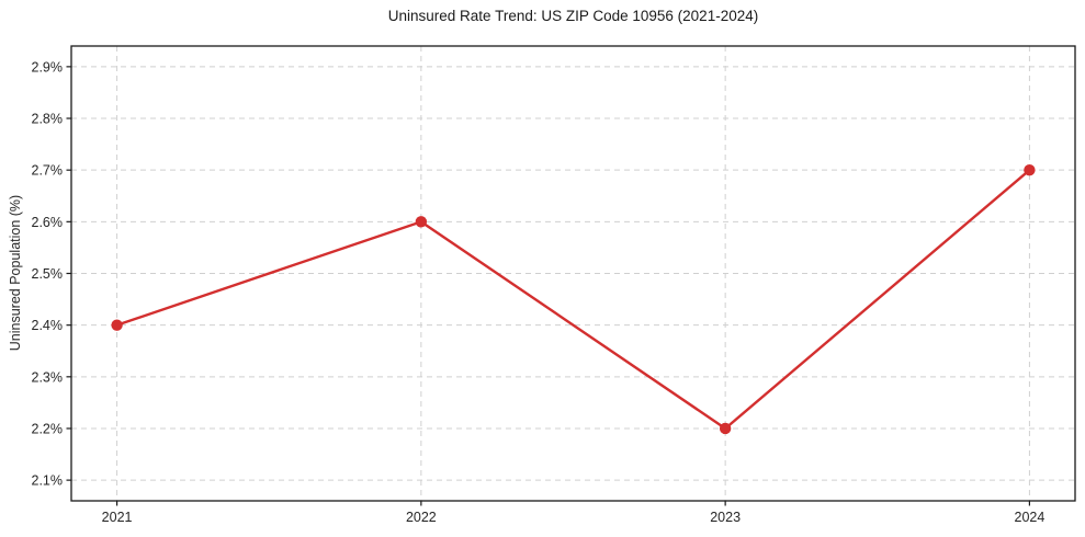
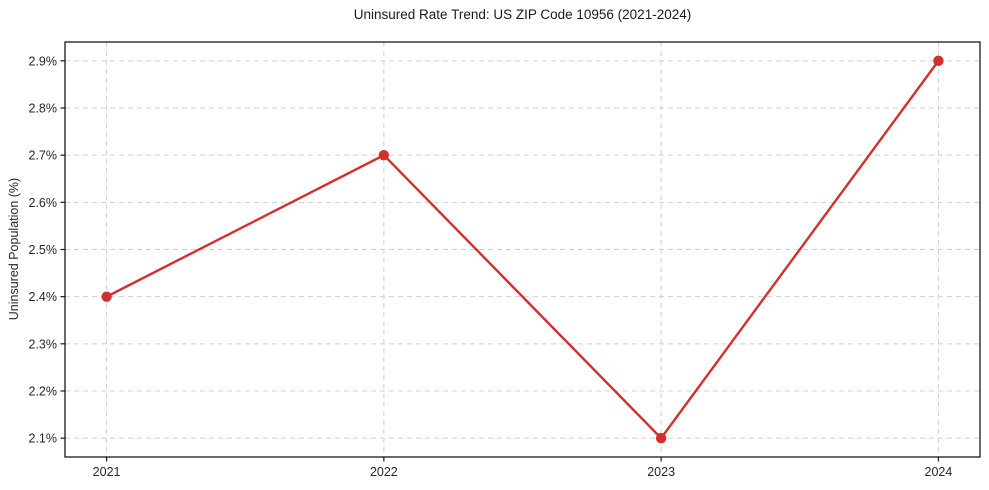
2022: 2.6% -> 2.7%
2023: 2.2% -> 2.1%
2024: 2.7% -> 2.9%
